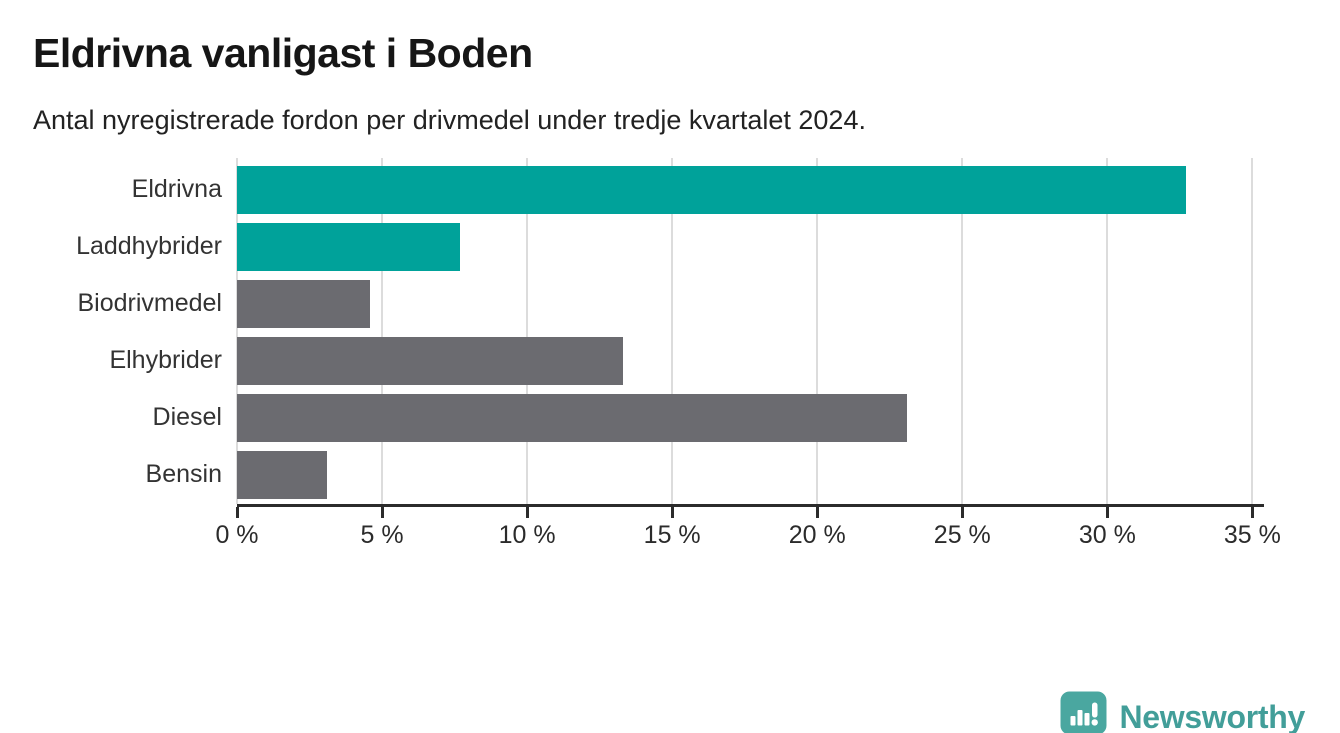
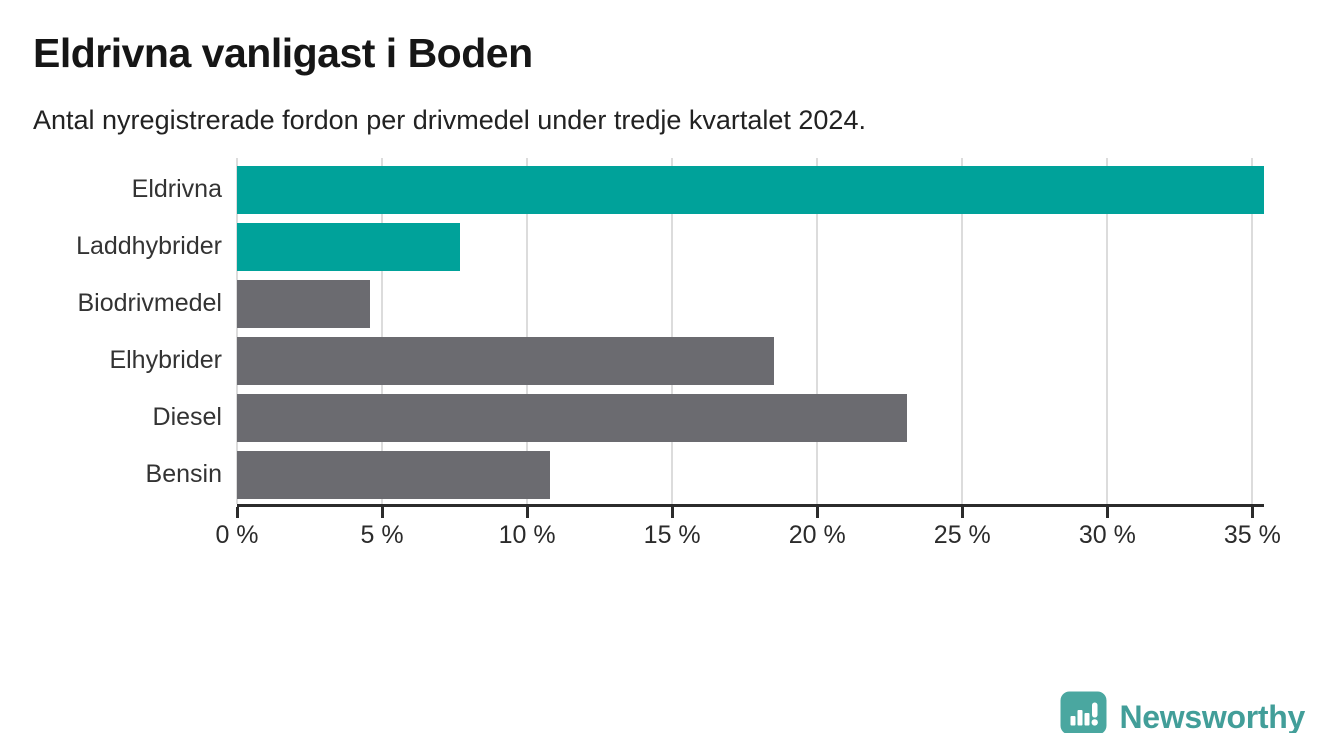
Eldrivna: 32.7% -> 35.4%
Elhybrider: 13.3% -> 18.5%
Bensin: 3.1% -> 10.8%
